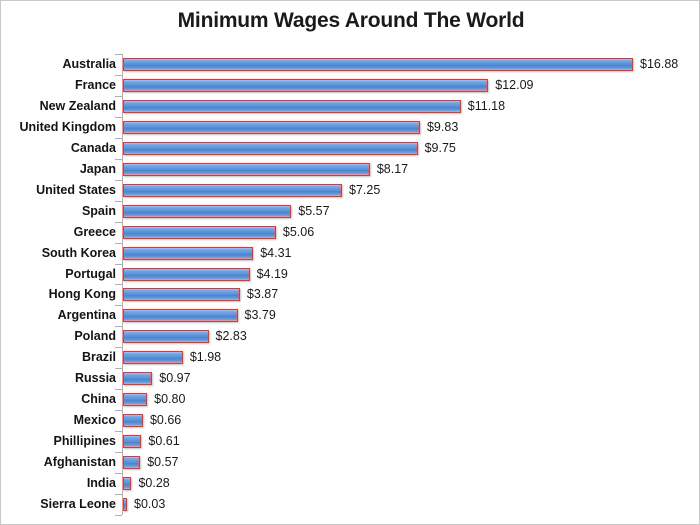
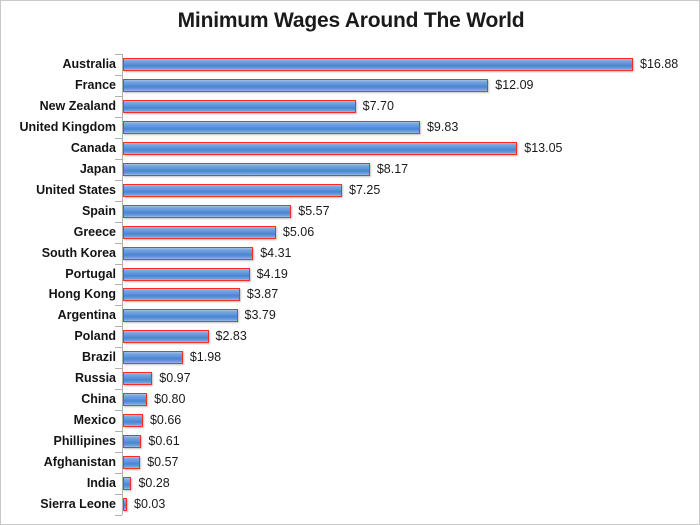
New Zealand: $11.18 -> $7.70
Canada: $9.75 -> $13.05
